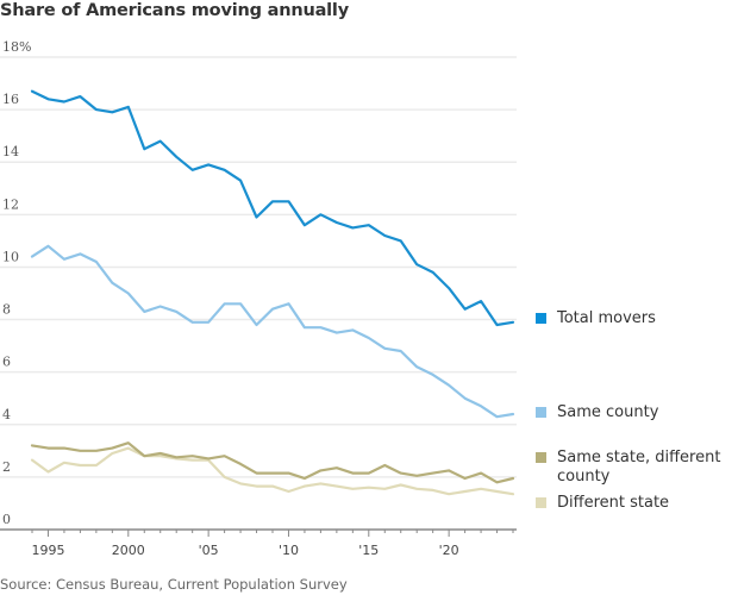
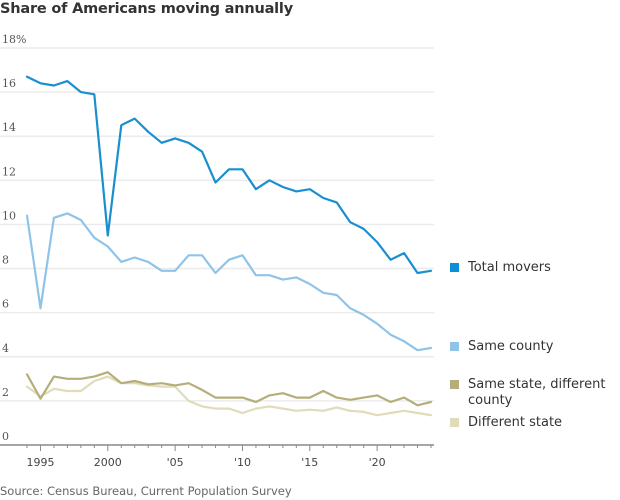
Same county/1995: 10.8% -> 6.2%
Same state, different county/1995: 3.1% -> 2.1%
Total movers/2000: 16.1% -> 9.5%
